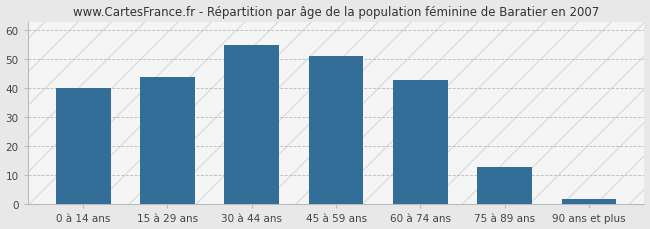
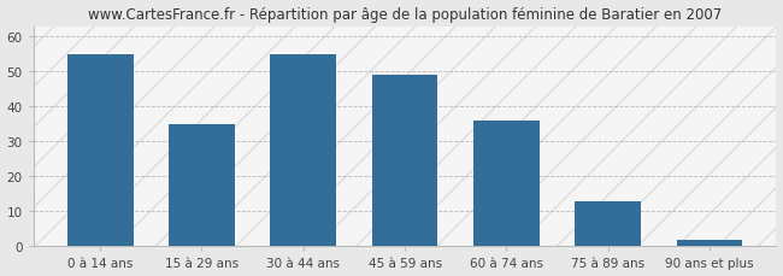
0 à 14 ans: 40 -> 55
15 à 29 ans: 44 -> 35
45 à 59 ans: 51 -> 49
60 à 74 ans: 43 -> 36
